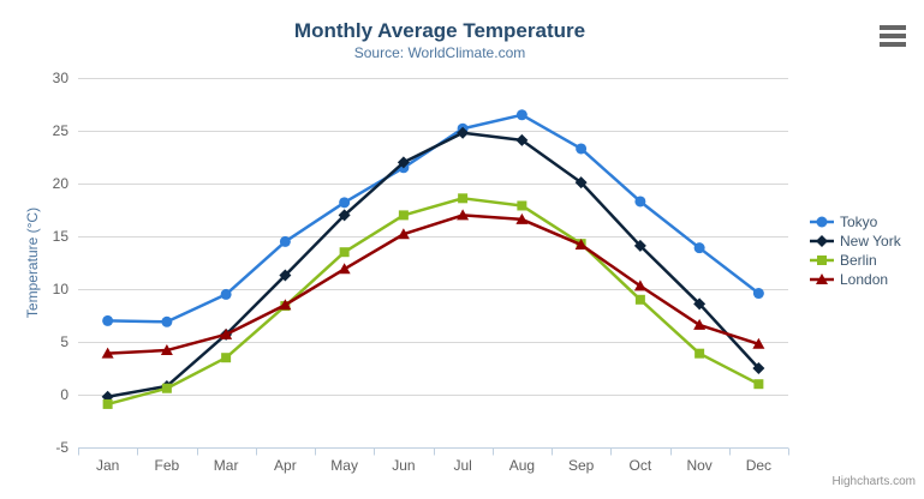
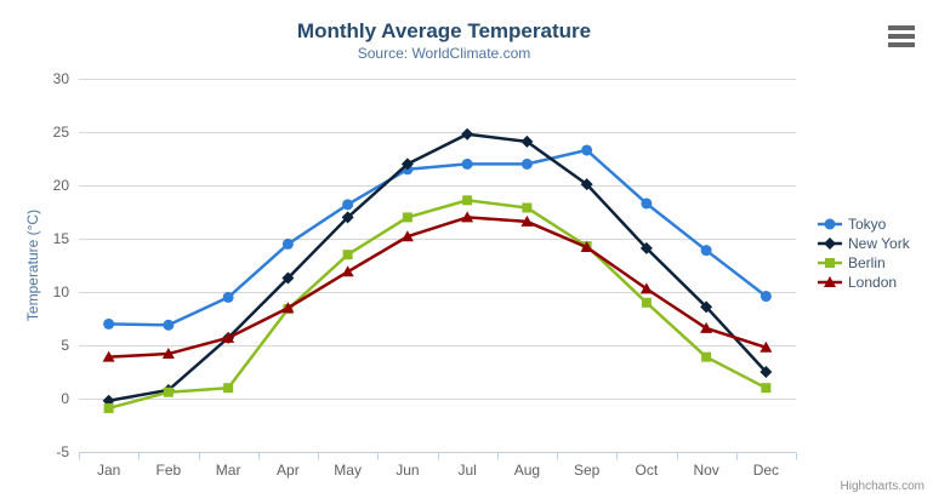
Berlin/Mar: 4 -> 1
Tokyo/Jul: 25 -> 22
Tokyo/Aug: 26 -> 22
